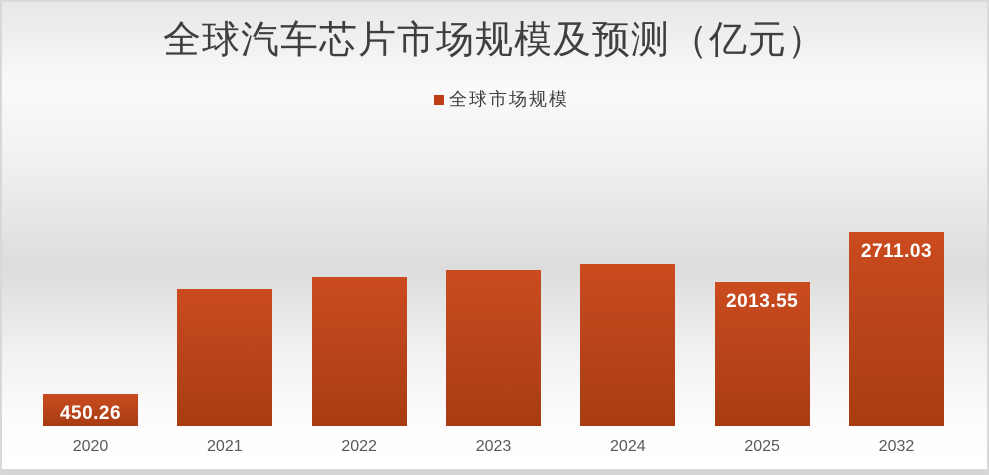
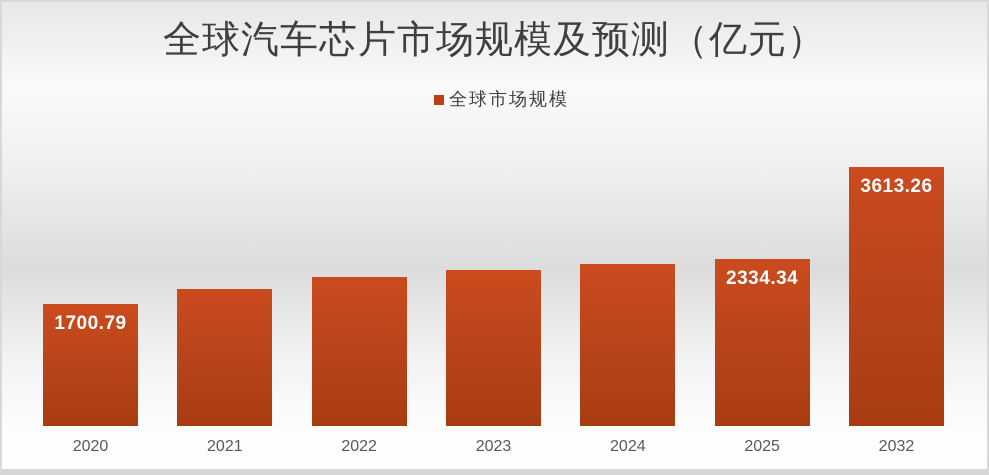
2020: 450.26 -> 1700.79
2025: 2013.55 -> 2334.34
2032: 2711.03 -> 3613.26
